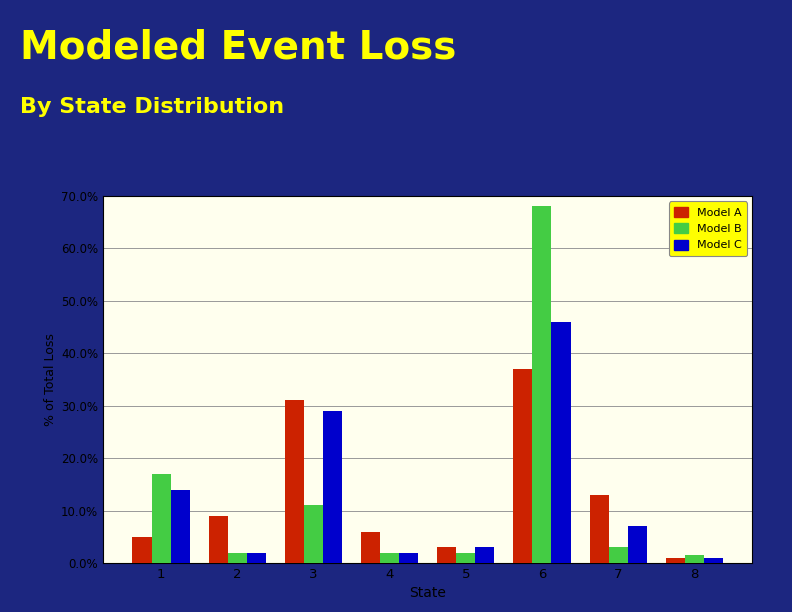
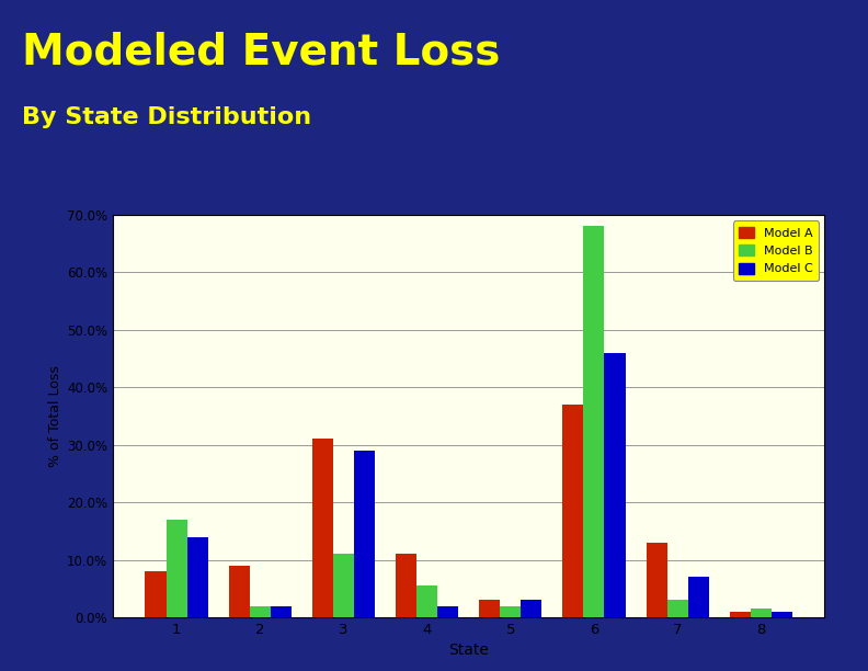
Model A/1: 5% -> 8%
Model A/4: 6% -> 11%
Model B/4: 2.0% -> 5.6%
